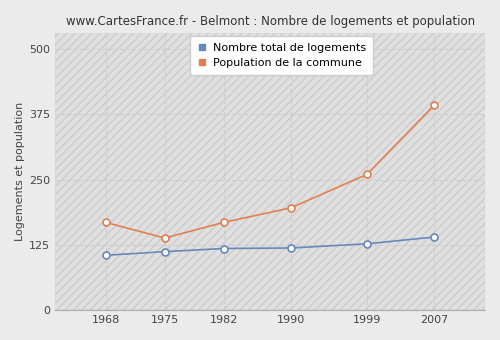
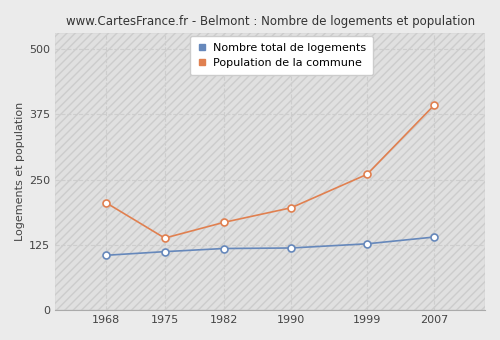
Population de la commune/1968: 168 -> 206
